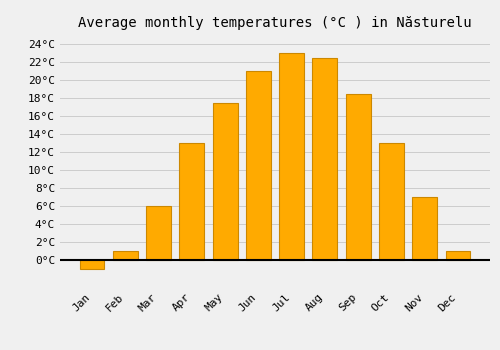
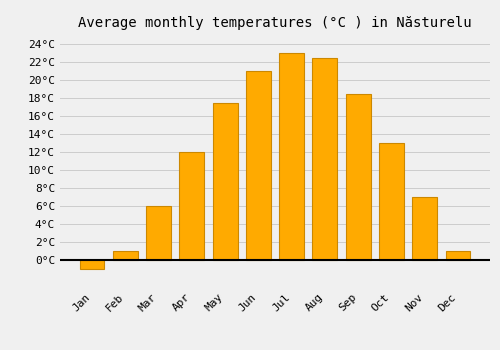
Apr: 13.0°C -> 12.0°C
